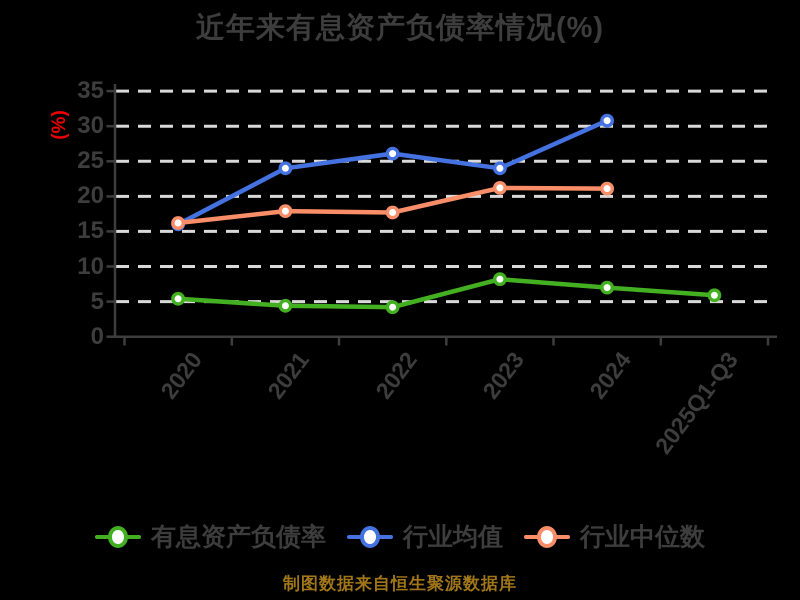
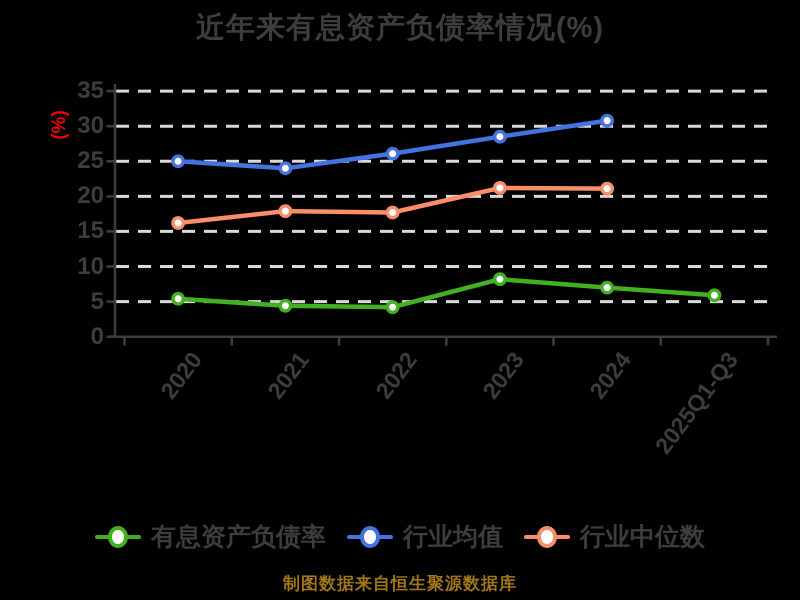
行业均值/2020: 16 -> 25
行业均值/2023: 24 -> 28
